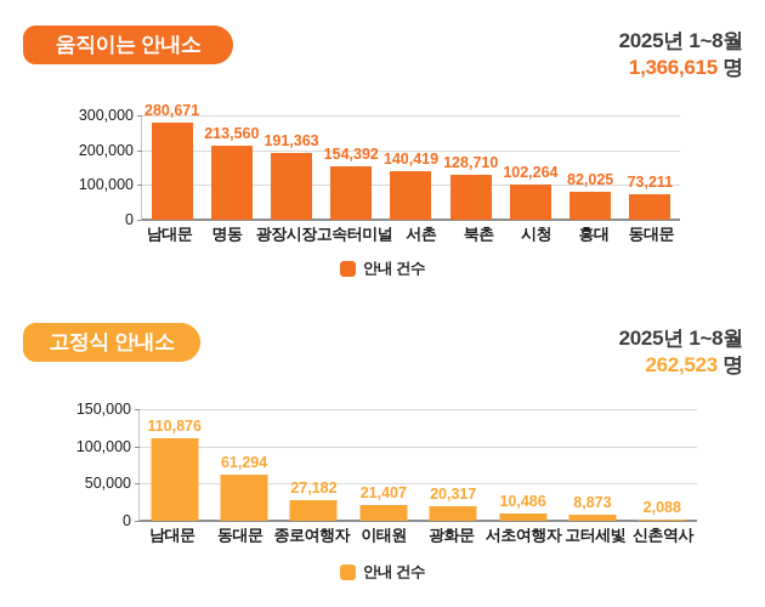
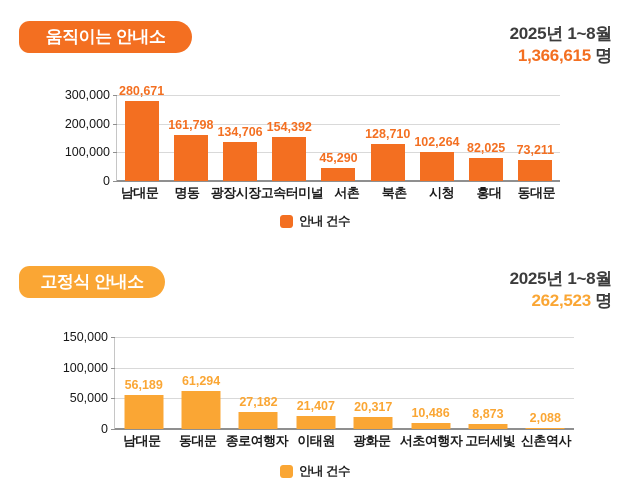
움직이는 안내소/명동: 213,560 -> 161,798
움직이는 안내소/광장시장: 191,363 -> 134,706
움직이는 안내소/서촌: 140,419 -> 45,290
고정식 안내소/남대문: 110,876 -> 56,189
